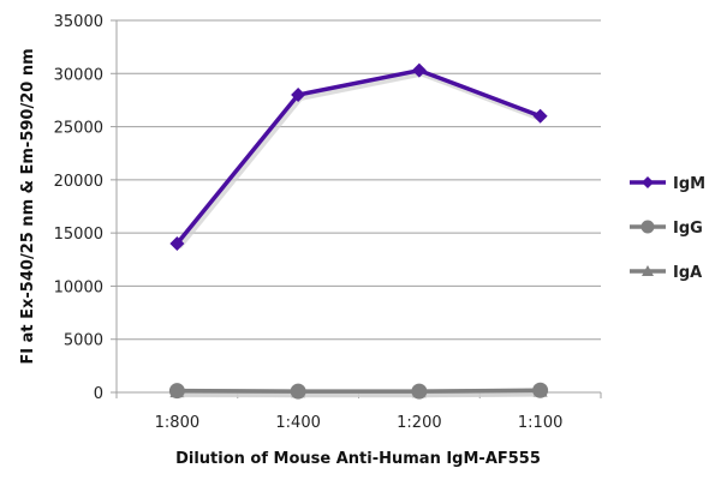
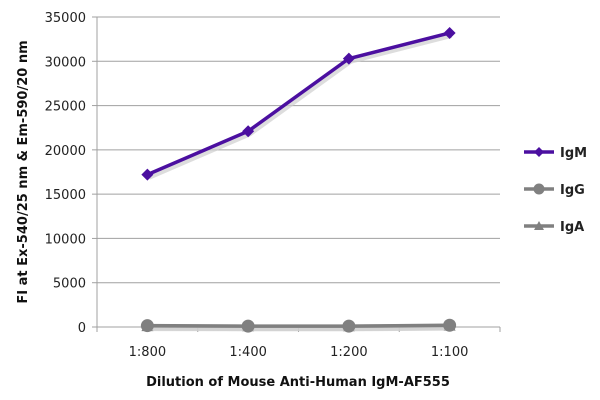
IgM/1:800: 14000 -> 17000
IgM/1:400: 28000 -> 22000
IgM/1:100: 26000 -> 33000
